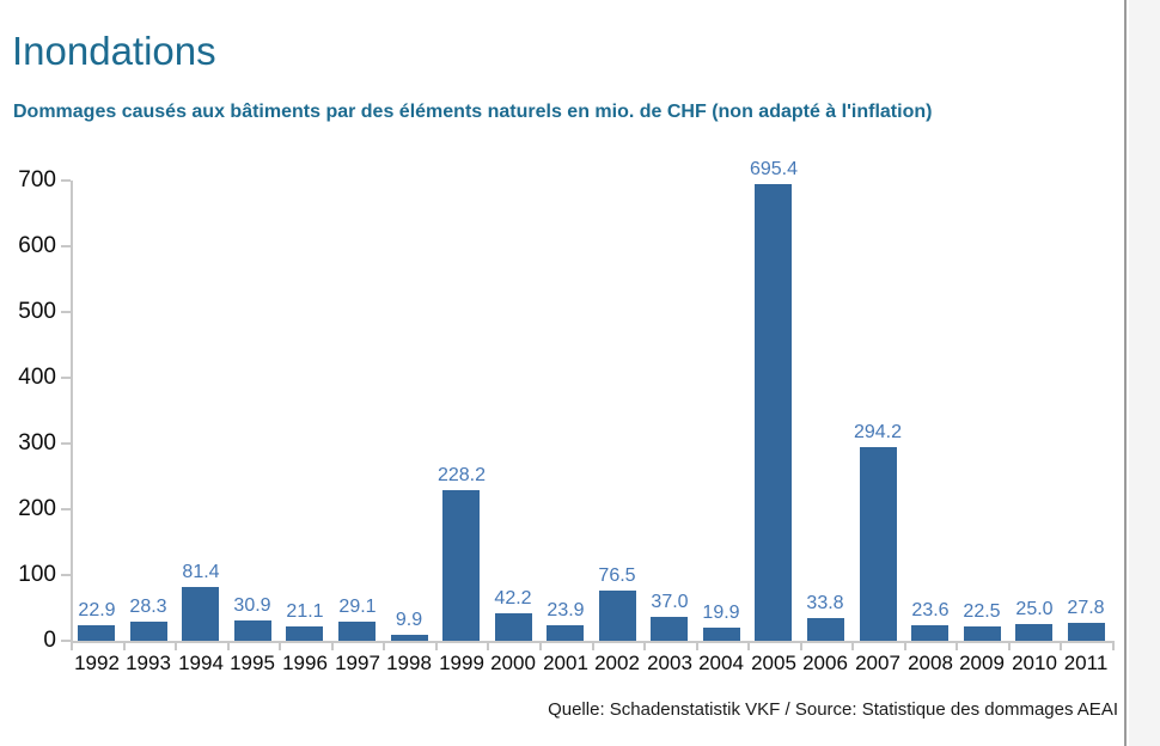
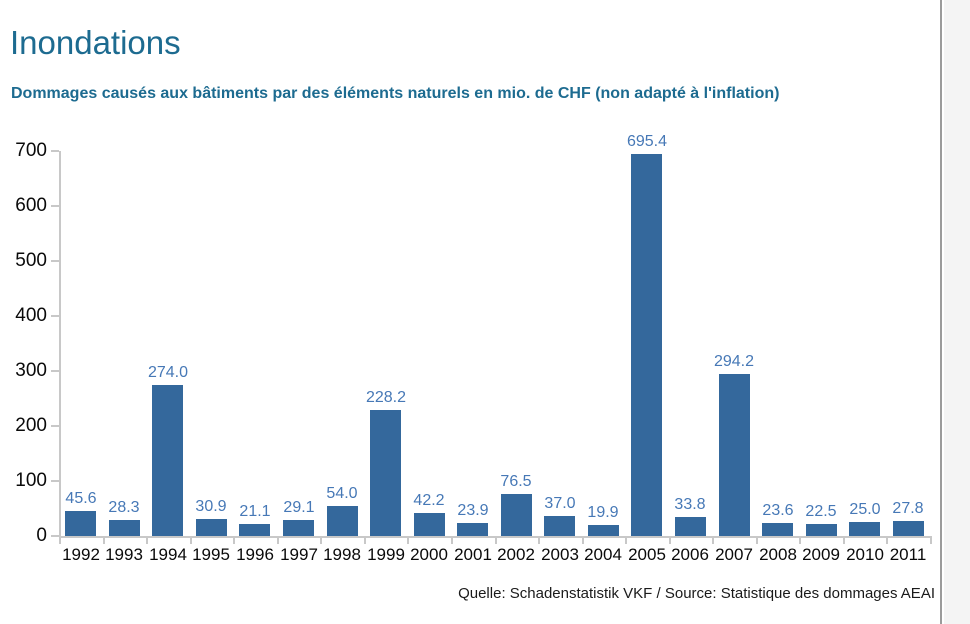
1992: 22.9 -> 45.6
1994: 81.4 -> 274.0
1998: 9.9 -> 54.0
